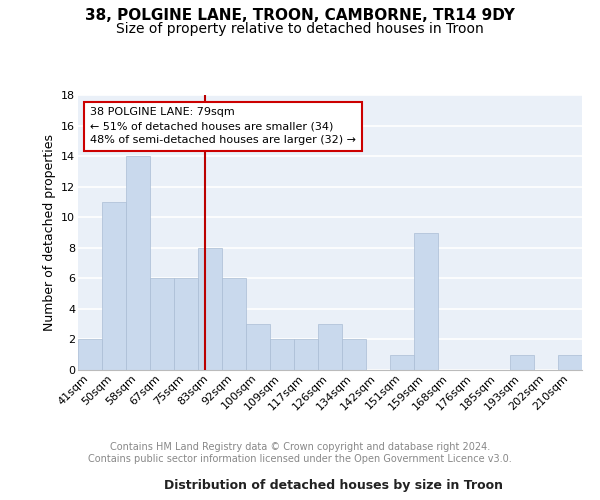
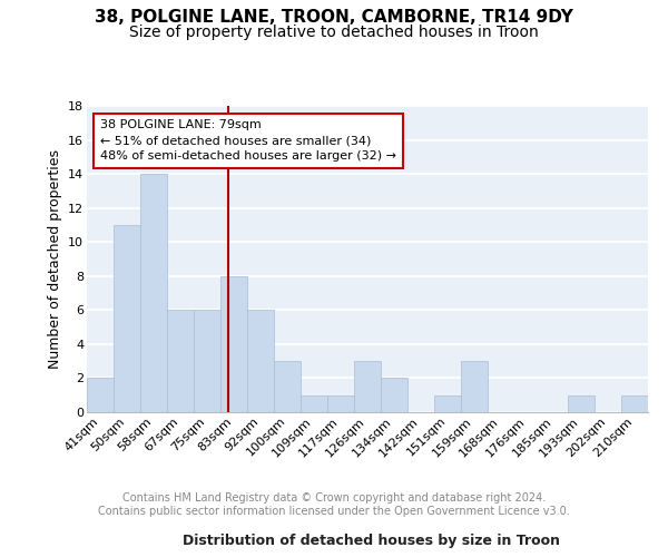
109sqm: 2 -> 1
117sqm: 2 -> 1
159sqm: 9 -> 3
